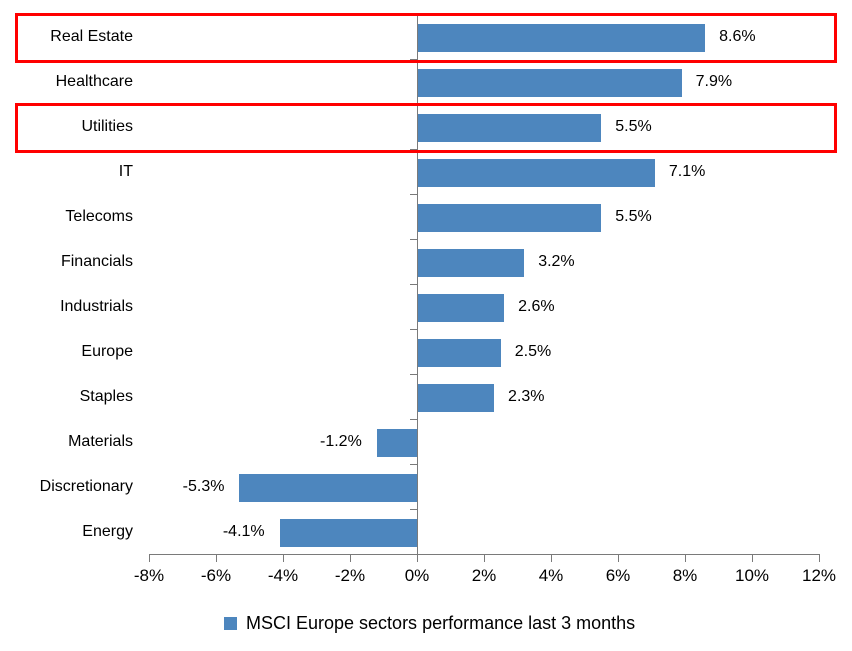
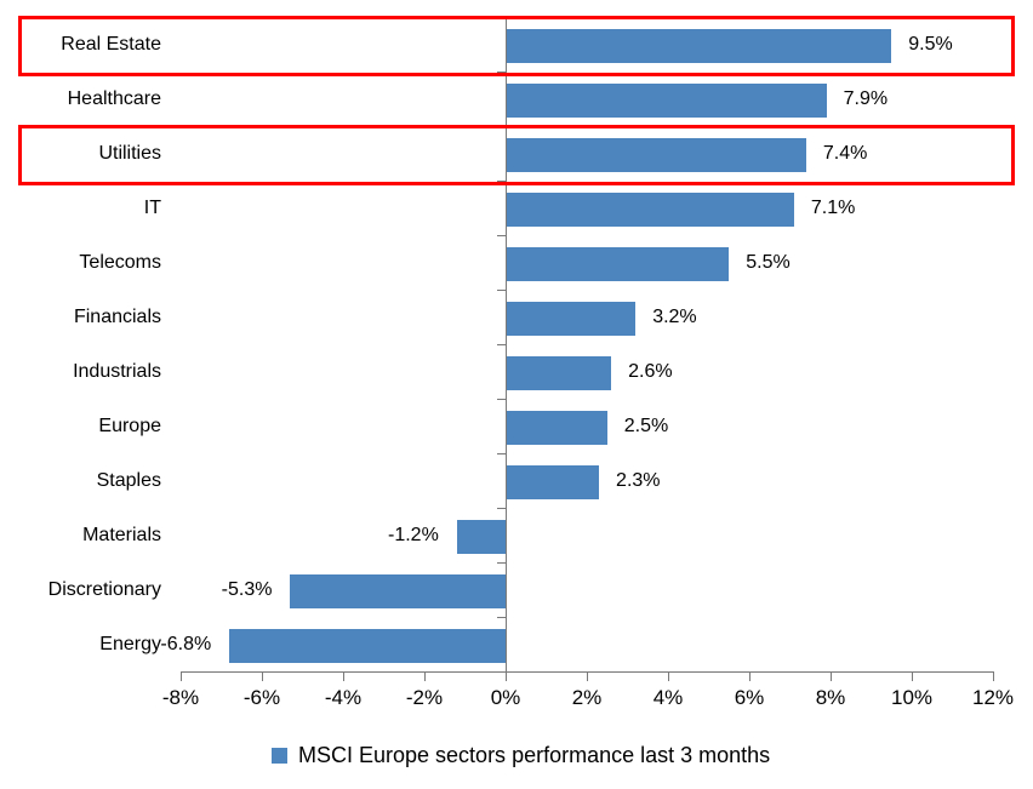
Real Estate: 8.6% -> 9.5%
Utilities: 5.5% -> 7.4%
Energy: -4.1% -> -6.8%
